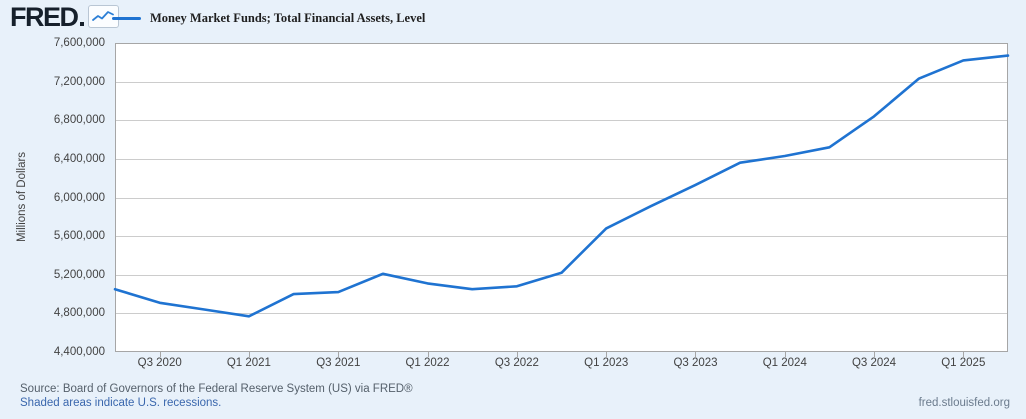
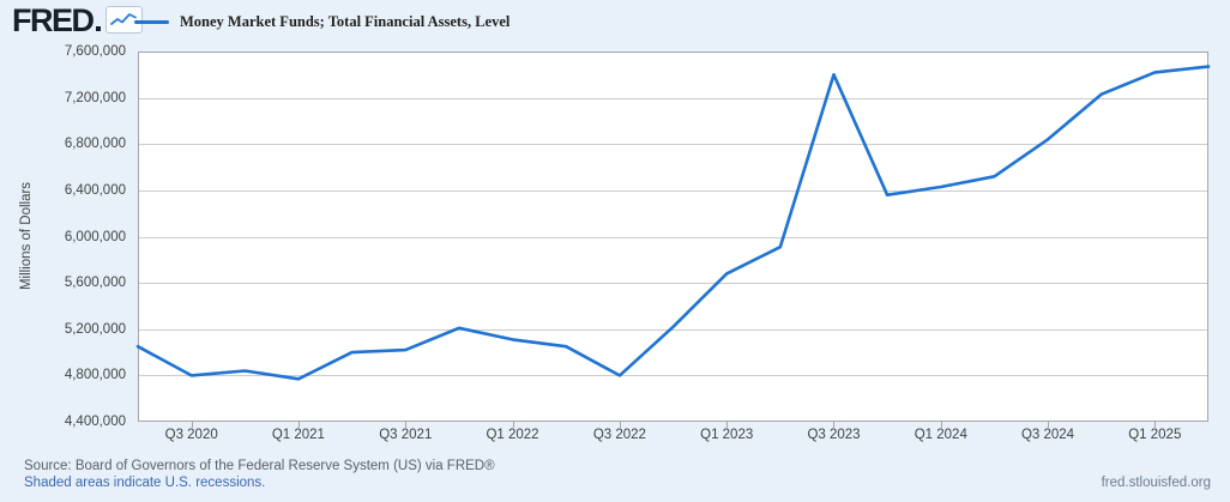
Q3 2020: 4900000 -> 4800000
Q3 2022: 5100000 -> 4800000
Q3 2023: 6100000 -> 7400000
